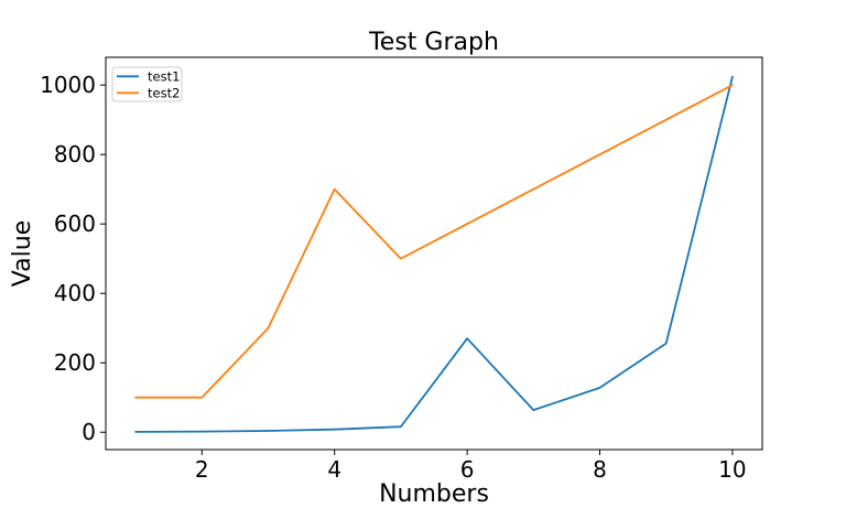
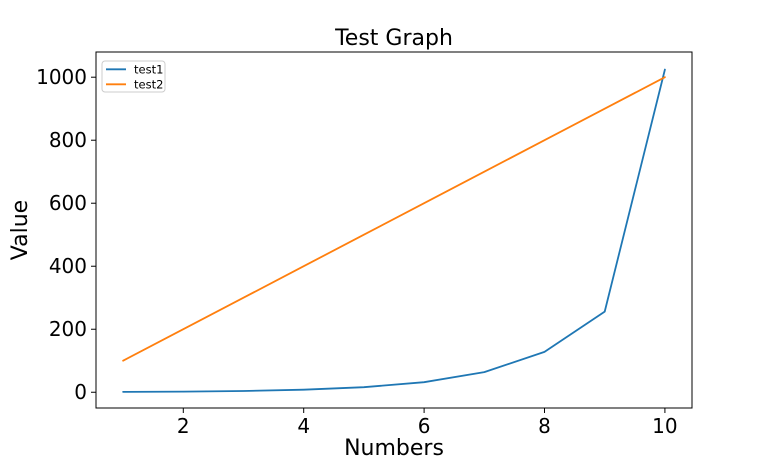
test2/2: 100 -> 200
test2/4: 700 -> 400
test1/6: 270 -> 30
